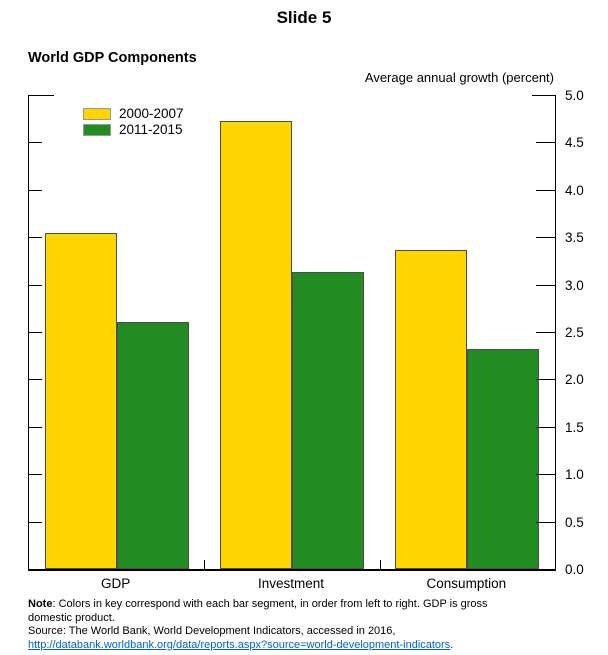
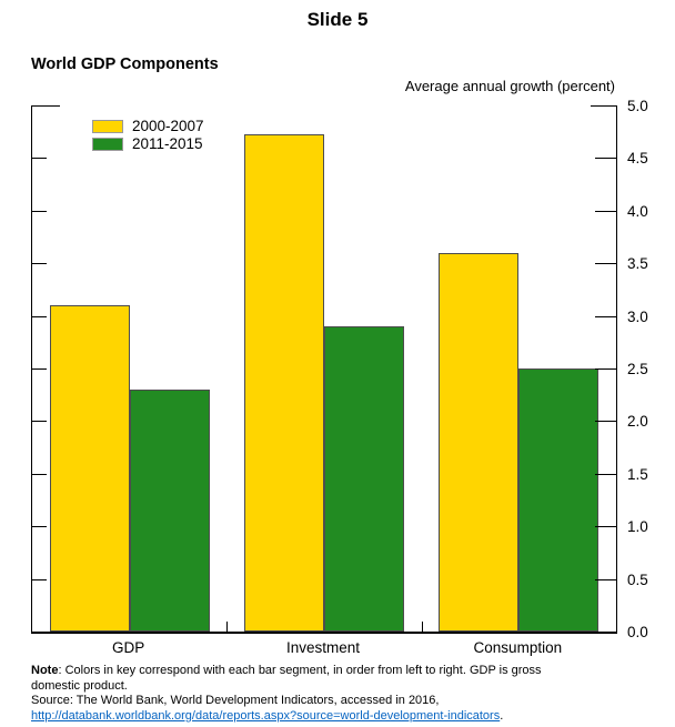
2000-2007/GDP: 3.5 -> 3.1
2011-2015/GDP: 2.6 -> 2.3
2011-2015/Investment: 3.1 -> 2.9
2000-2007/Consumption: 3.4 -> 3.6
2011-2015/Consumption: 2.3 -> 2.5
